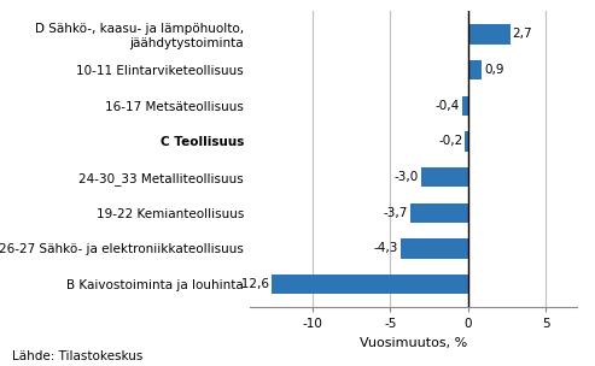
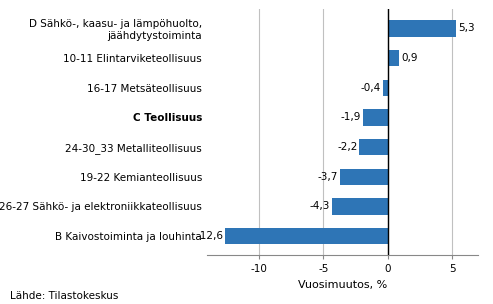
D Sähkö-, kaasu- ja lämpöhuolto, jäähdytystoiminta: 2,7 -> 5,3
C Teollisuus: -0,2 -> -1,9
24-30_33 Metalliteollisuus: -3,0 -> -2,2
